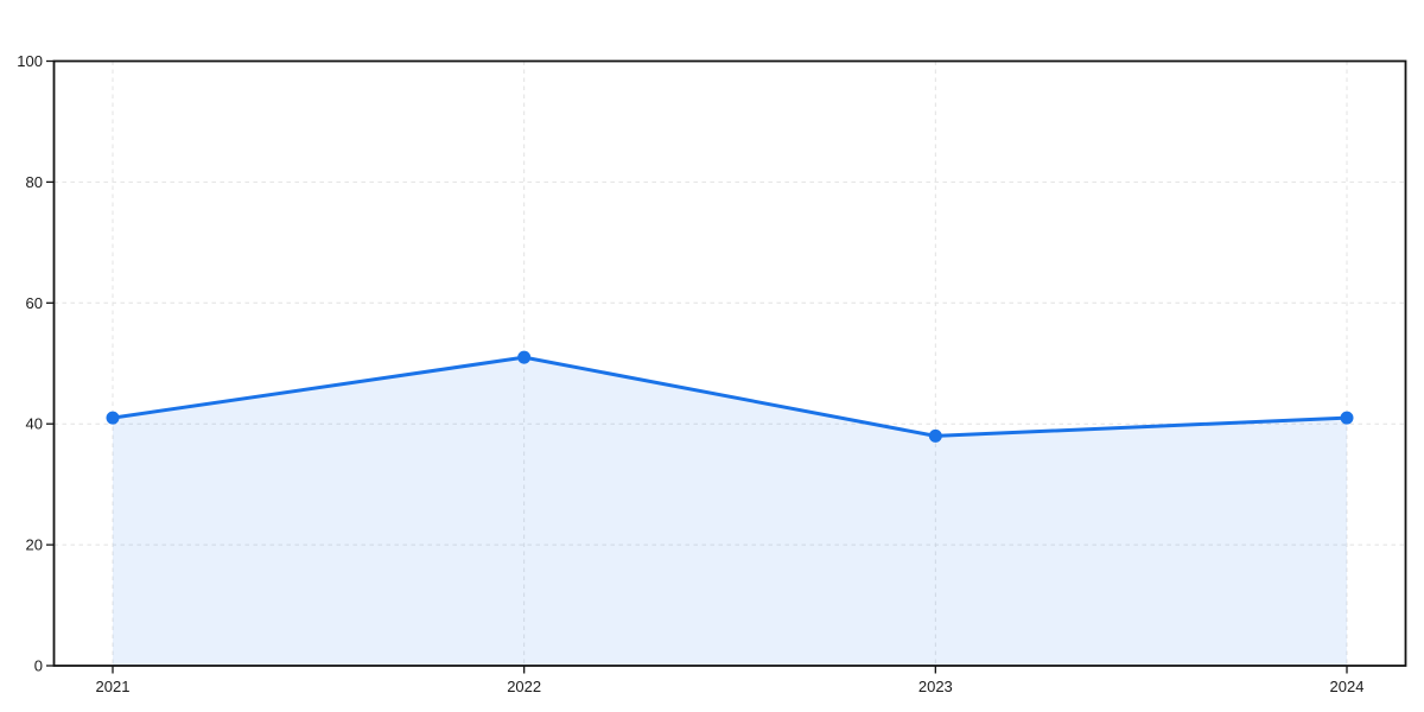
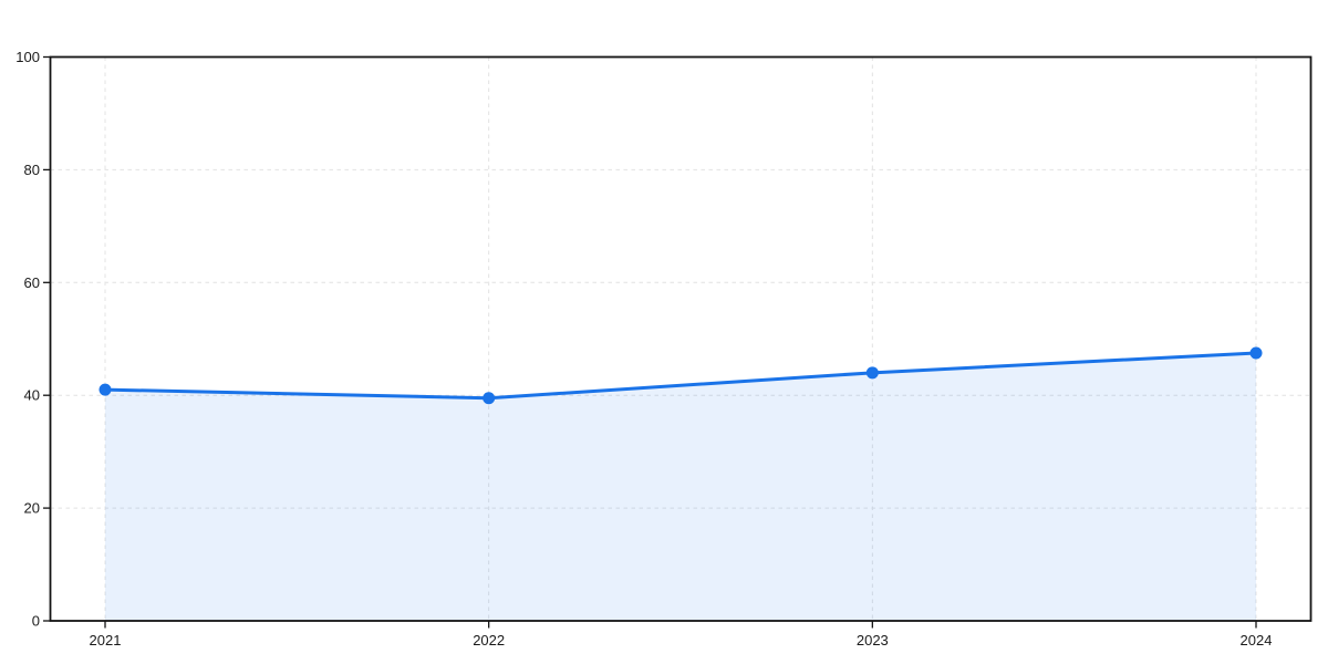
2022: 51 -> 40
2023: 38 -> 44
2024: 41 -> 48
